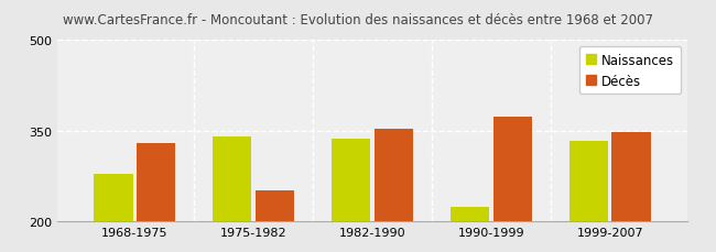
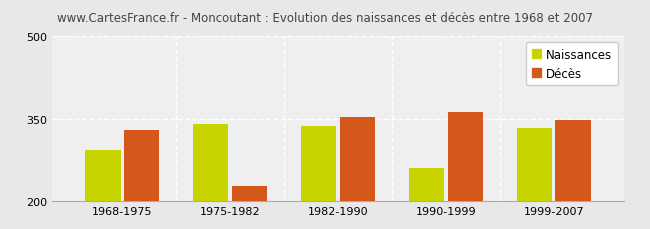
Naissances/1968-1975: 278 -> 294
Décès/1975-1982: 252 -> 228
Naissances/1990-1999: 225 -> 260
Décès/1990-1999: 372 -> 362
